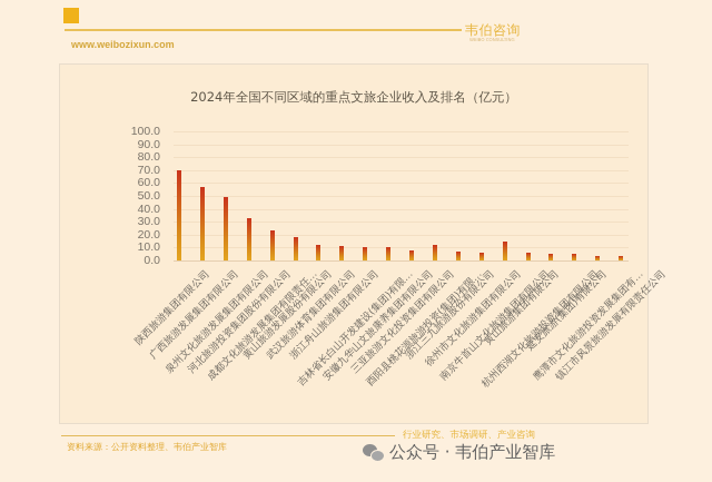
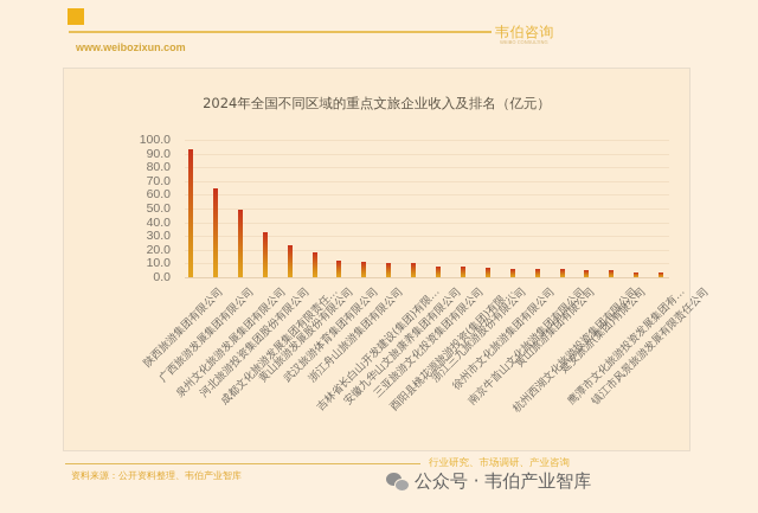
陕西旅游集团有限公司: 70 -> 93
广西旅游发展集团有限公司: 57 -> 64
酉阳县桃花源旅游投资(集团)有限…: 12 -> 8
南京牛首山文化旅游集团有限公司: 15 -> 6
